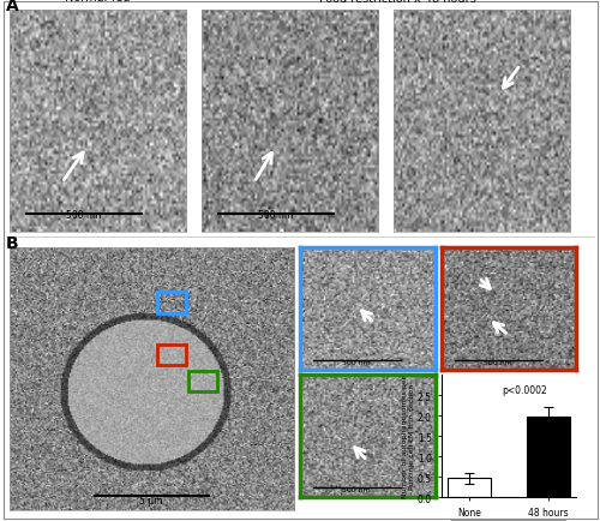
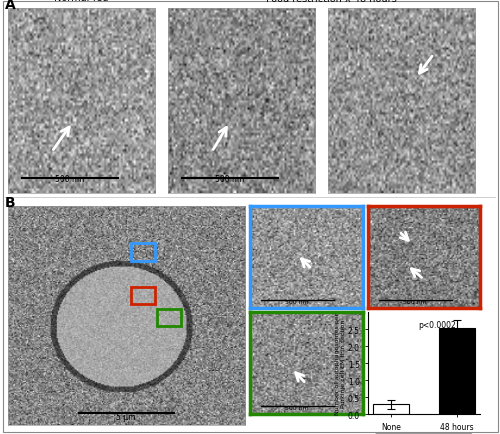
None: 0.47 -> 0.30
48 hours: 1.97 -> 2.55
